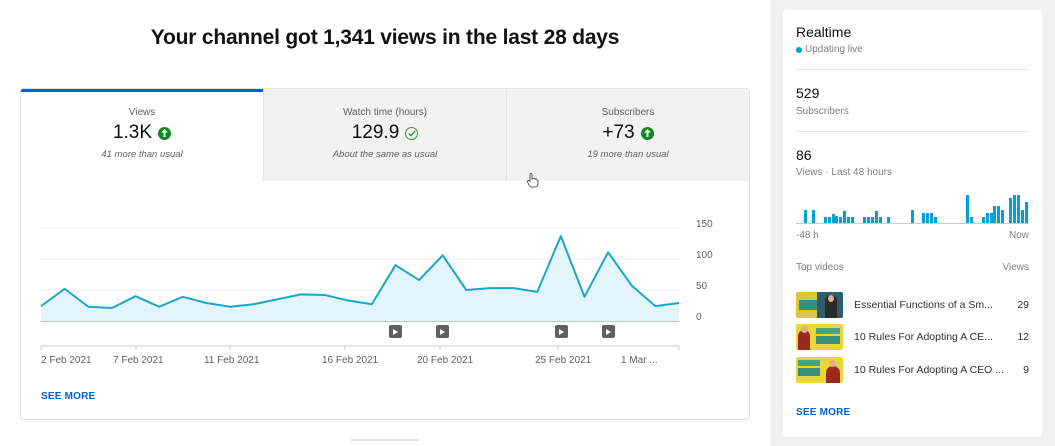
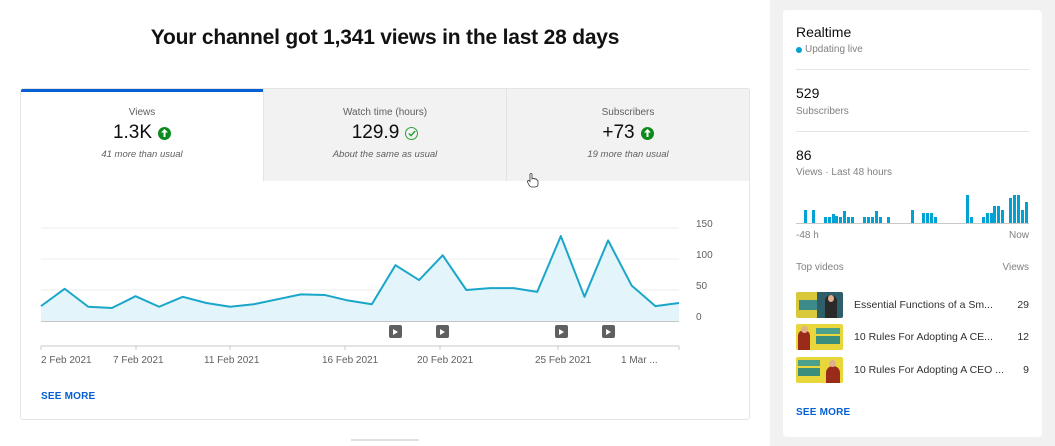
25 Feb 2021: 110 -> 130
